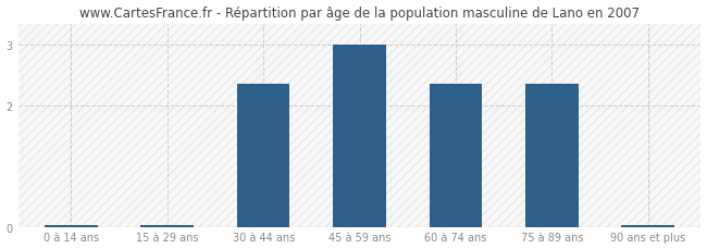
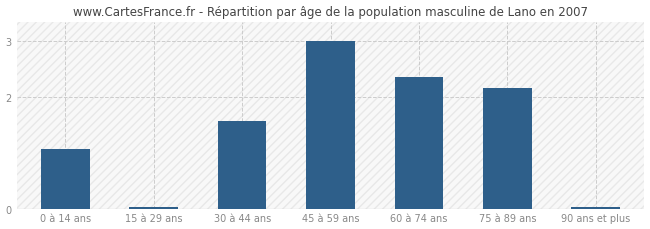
0 à 14 ans: 0.03 -> 1.06
30 à 44 ans: 2.35 -> 1.56
75 à 89 ans: 2.35 -> 2.16
